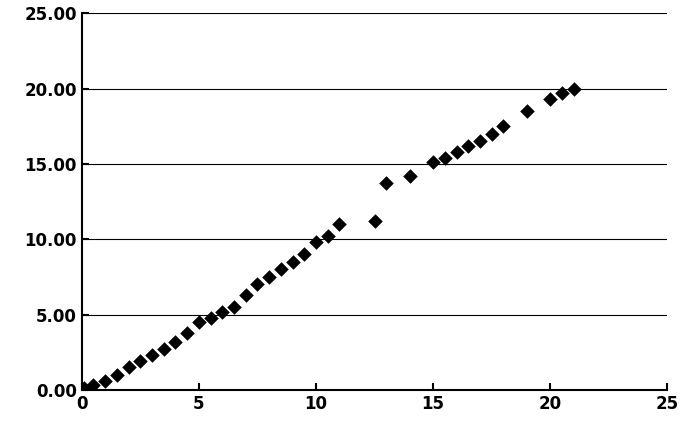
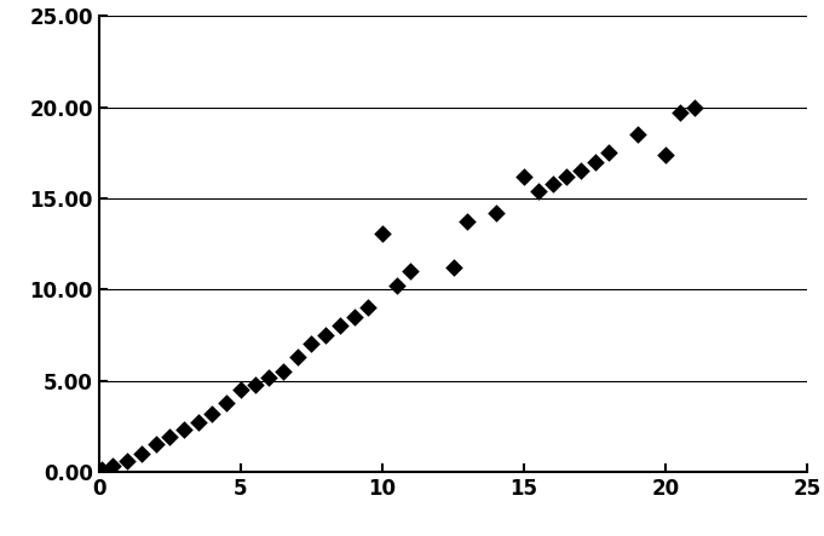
10: 9.8 -> 13.1
15: 15.1 -> 16.2
20: 19.3 -> 17.4
